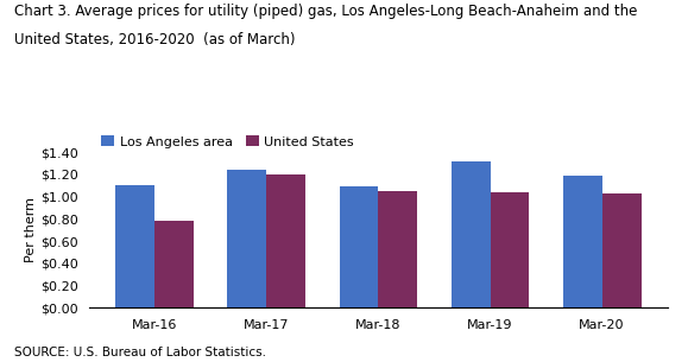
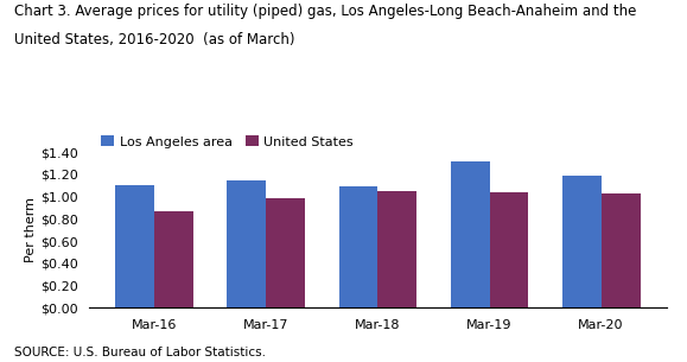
United States/Mar-16: $0.78 -> $0.87
Los Angeles area/Mar-17: $1.24 -> $1.15
United States/Mar-17: $1.20 -> $0.98
